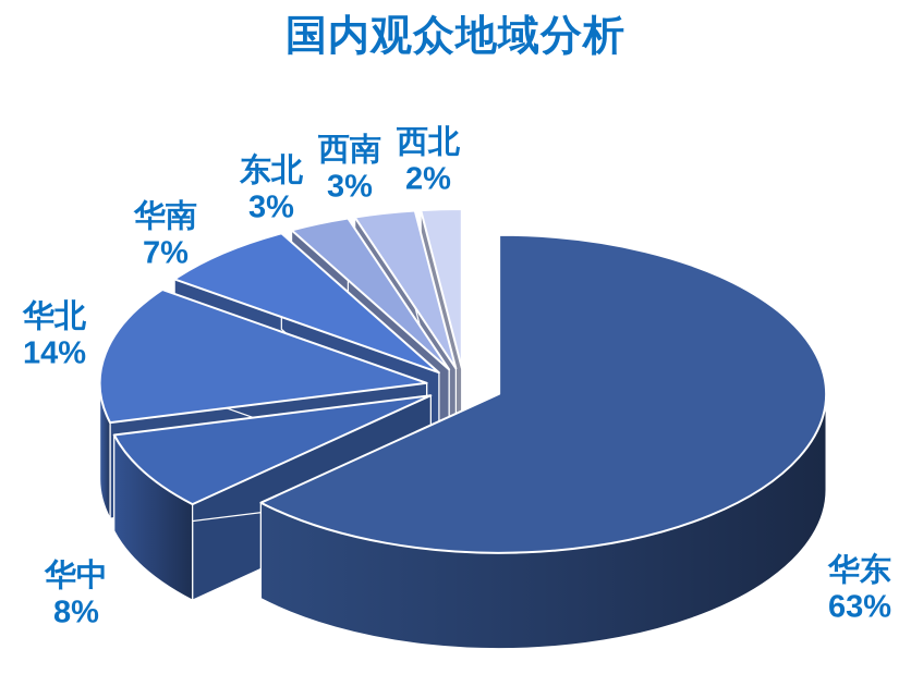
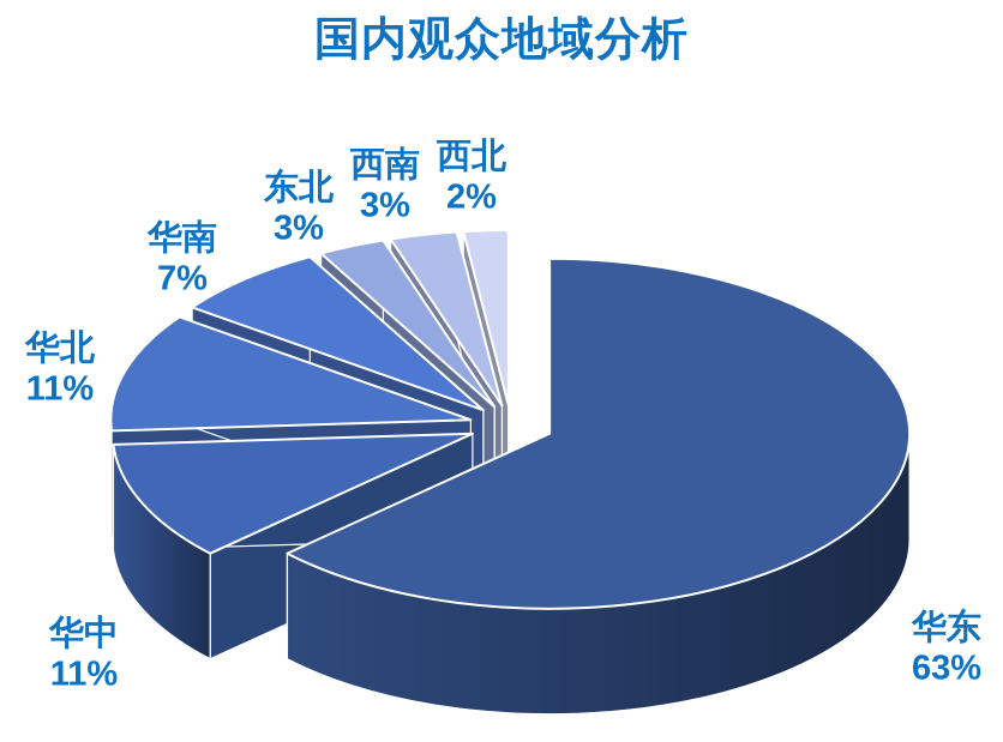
华中: 8% -> 11%
华北: 14% -> 11%
